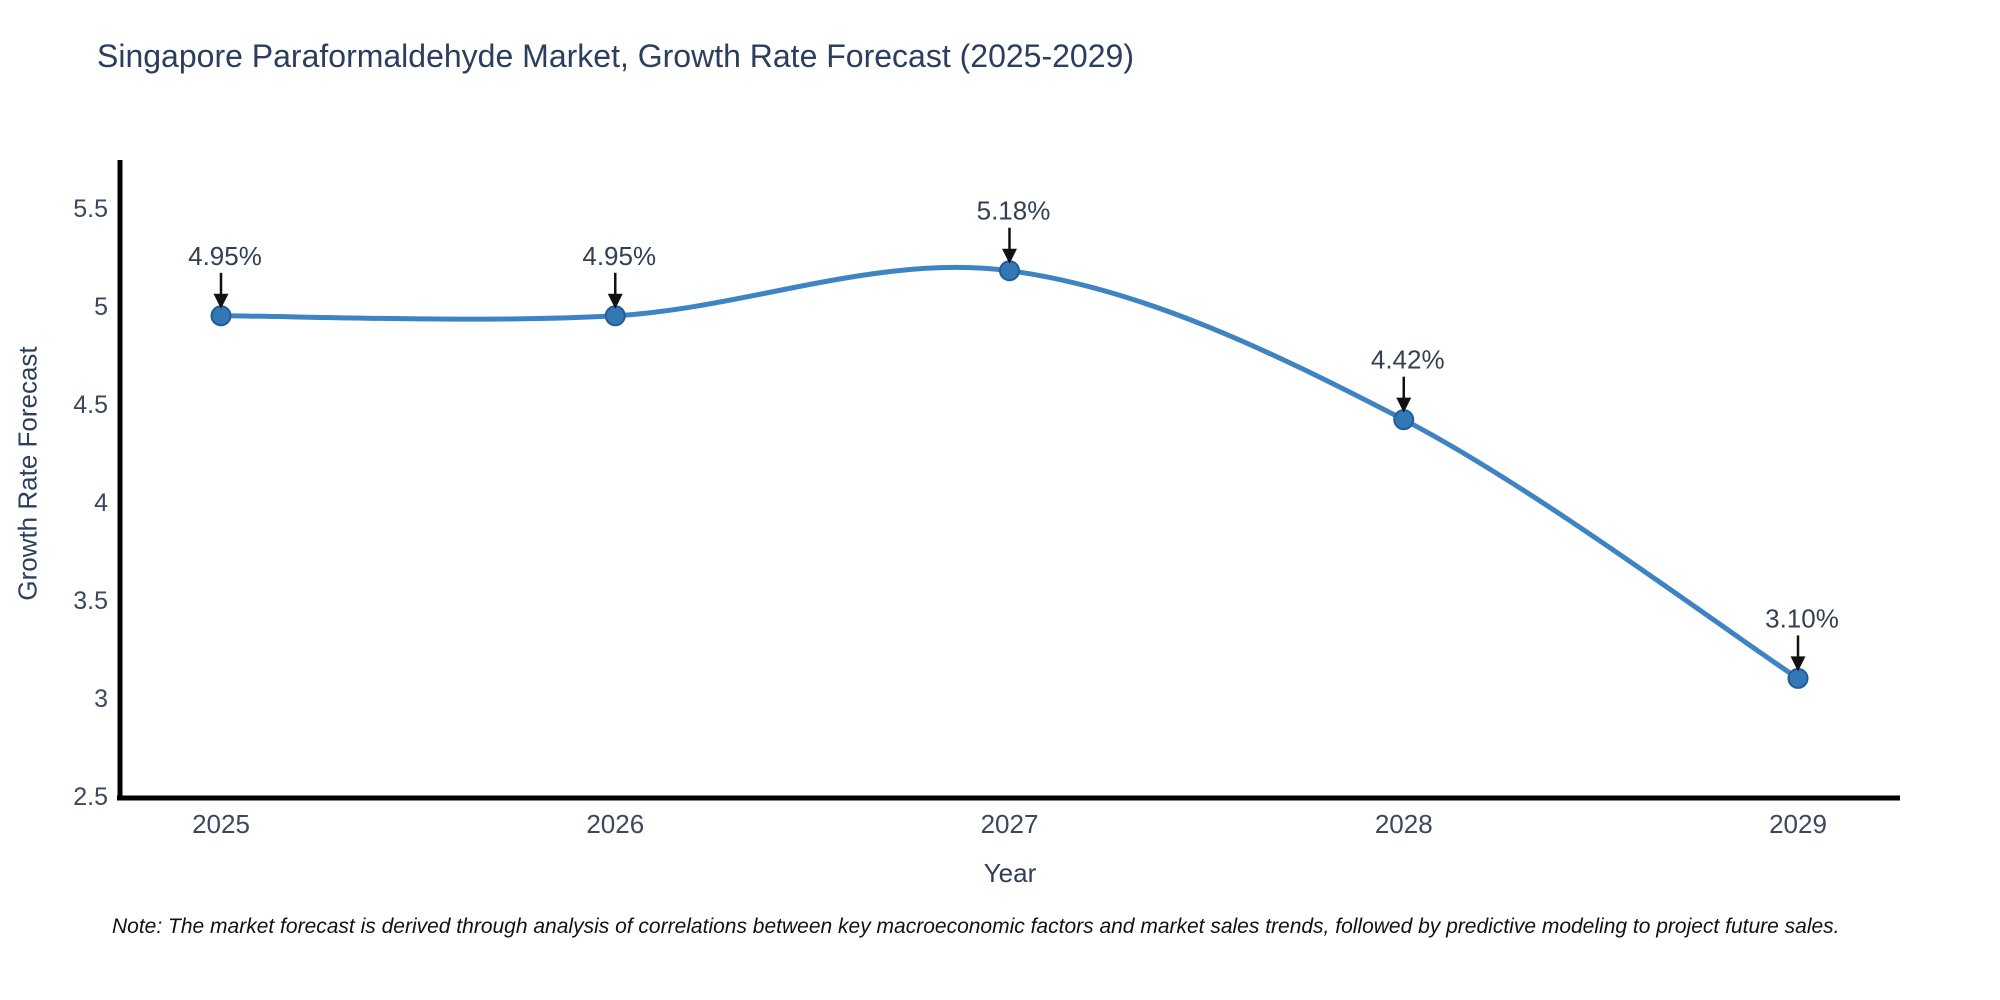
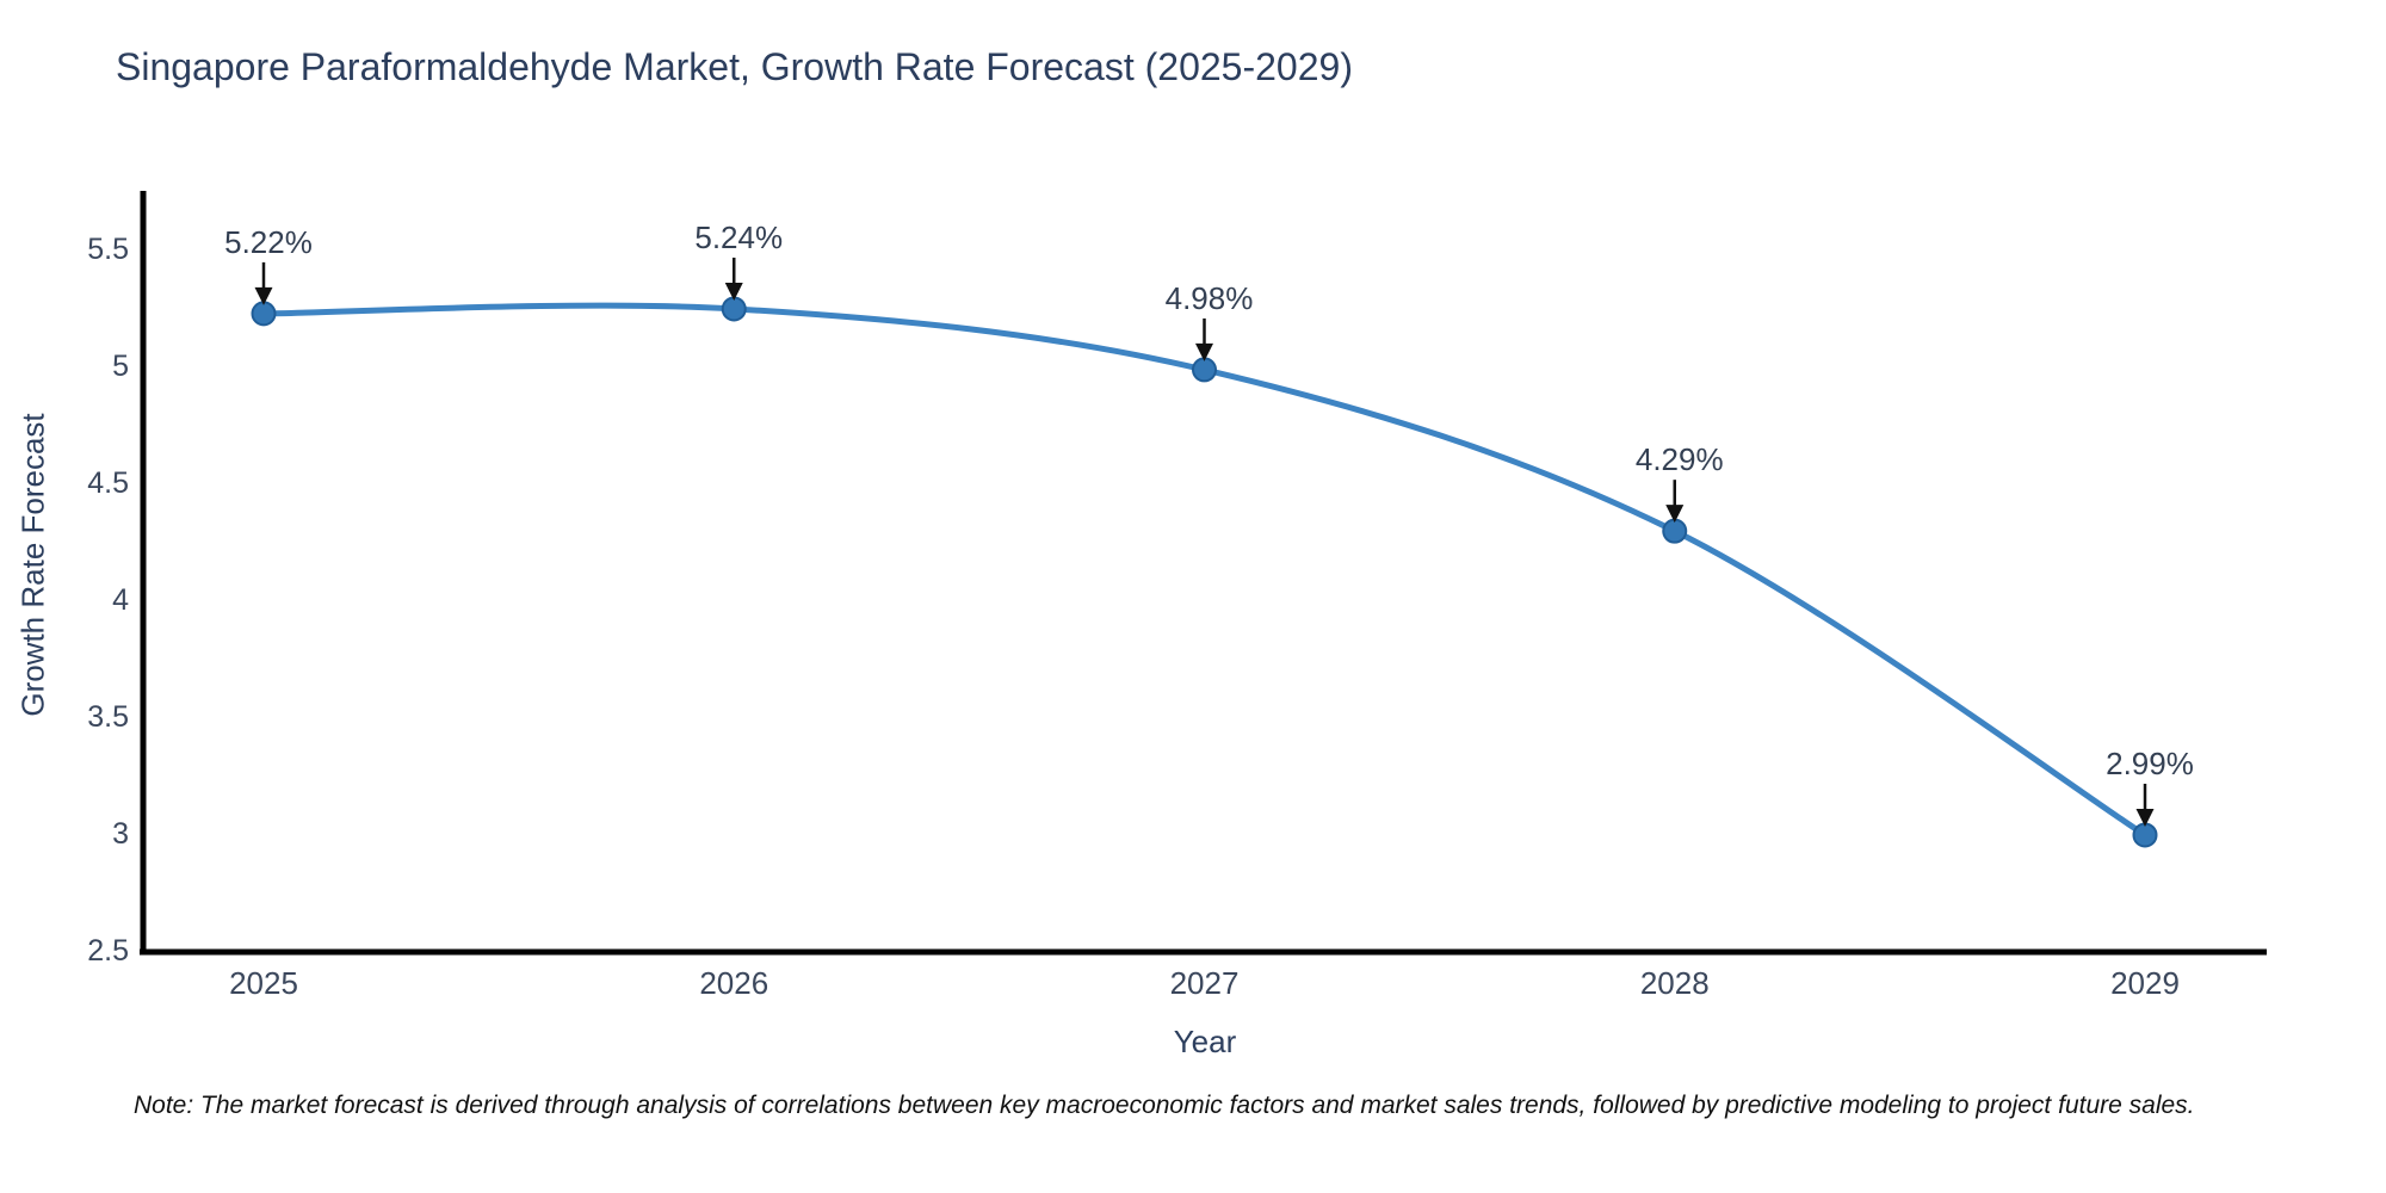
2025: 4.95% -> 5.22%
2026: 4.95% -> 5.24%
2027: 5.18% -> 4.98%
2028: 4.42% -> 4.29%
2029: 3.10% -> 2.99%
